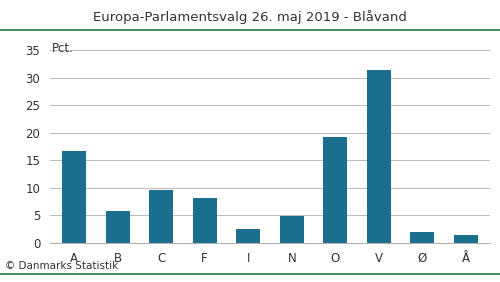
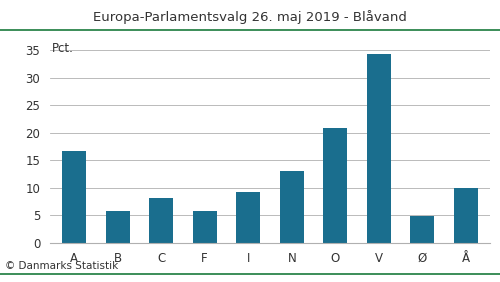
C: 9.5 -> 8.2
F: 8.2 -> 5.8
I: 2.5 -> 9.2
N: 4.8 -> 13.0
O: 19.2 -> 20.8
V: 31.5 -> 34.4
Ø: 1.9 -> 4.8
Å: 1.3 -> 10.0
